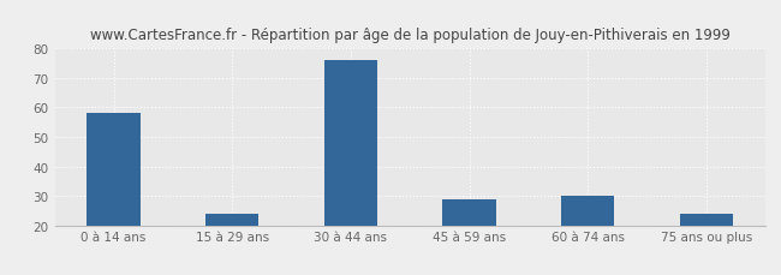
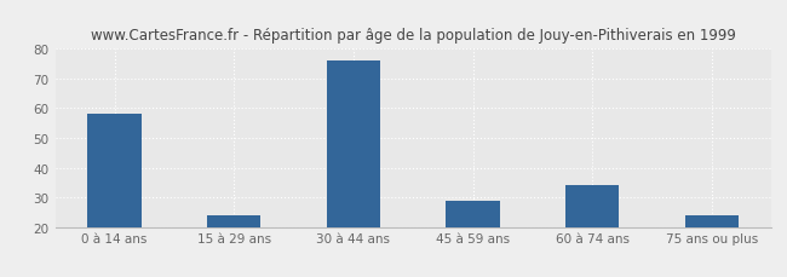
60 à 74 ans: 30 -> 34
